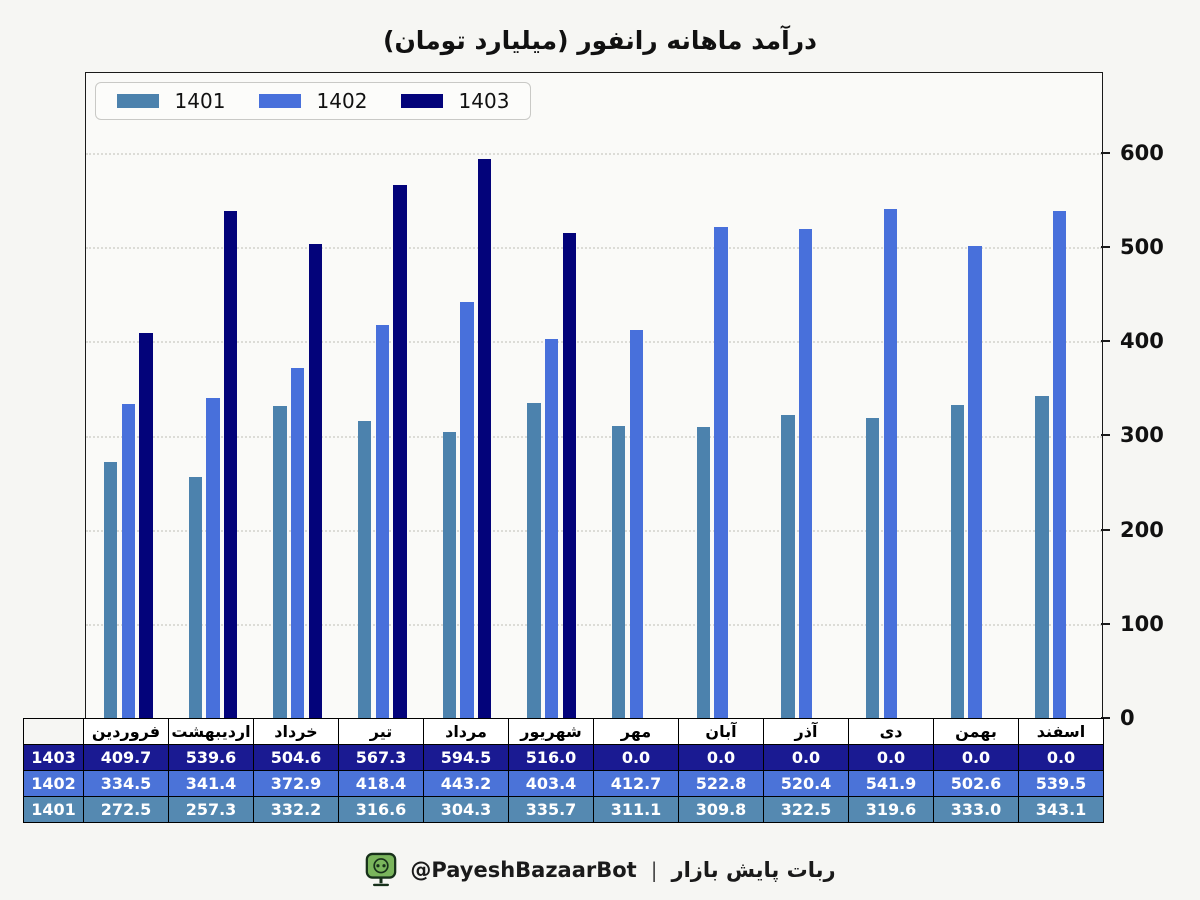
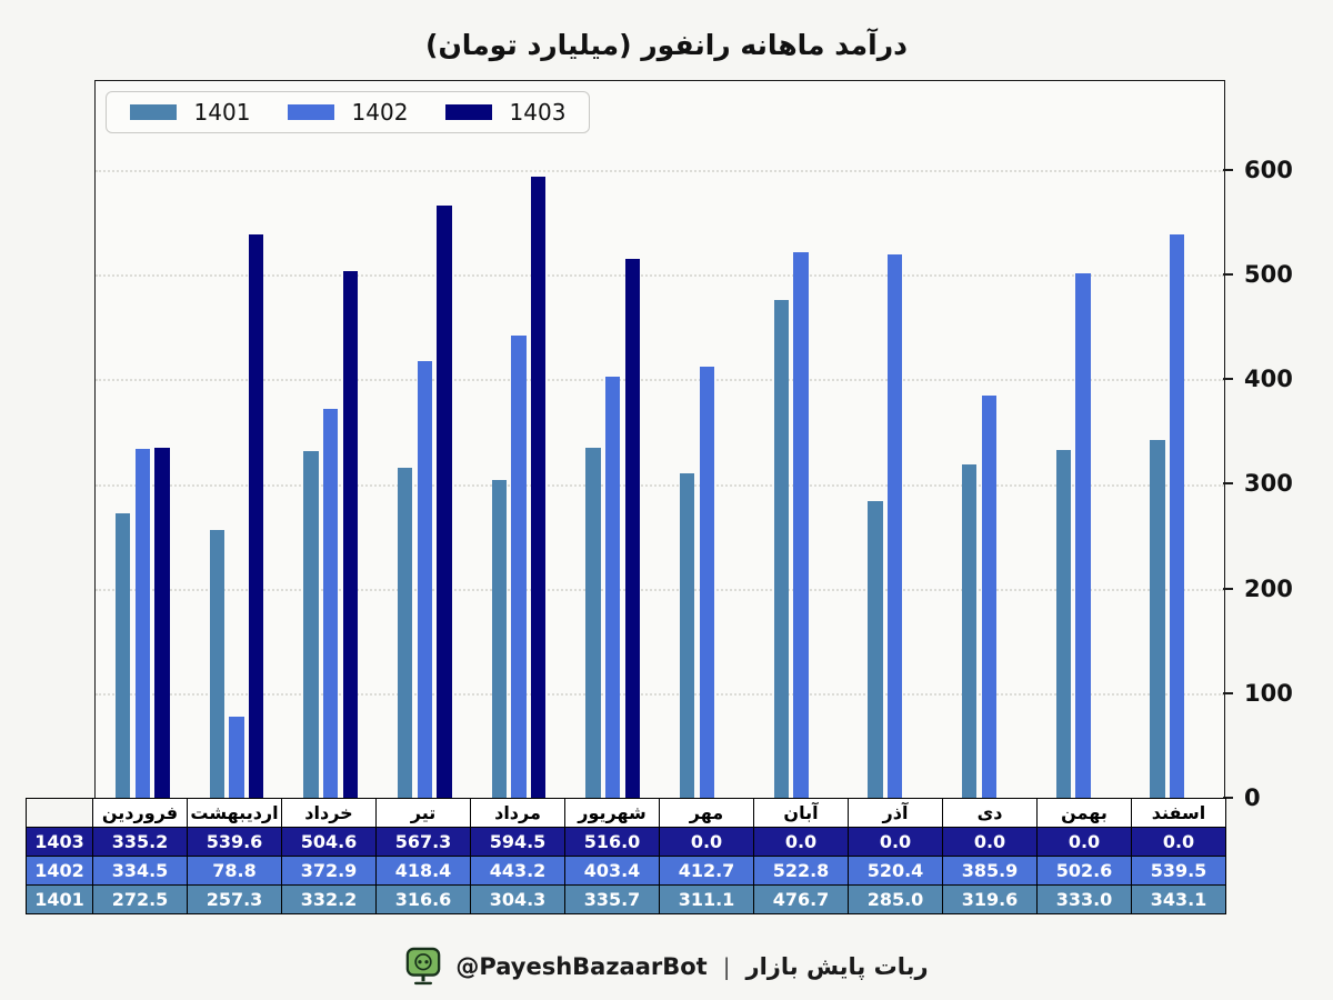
1403/فروردین: 409.7 -> 335.2
1402/اردیبهشت: 341.4 -> 78.8
1401/آبان: 309.8 -> 476.7
1401/آذر: 322.5 -> 285.0
1402/دی: 541.9 -> 385.9
